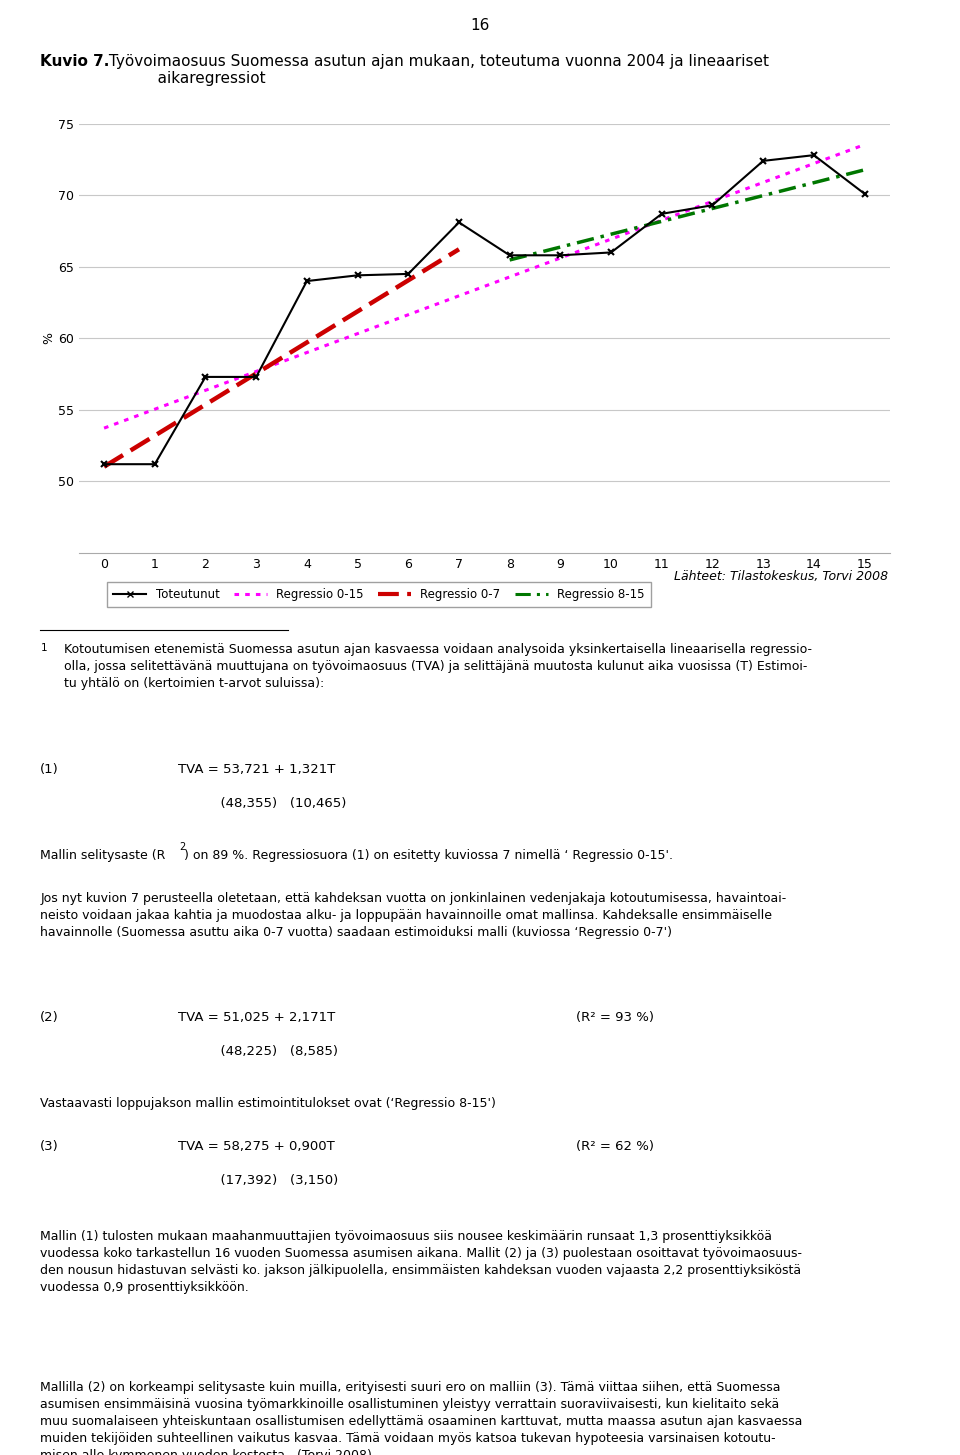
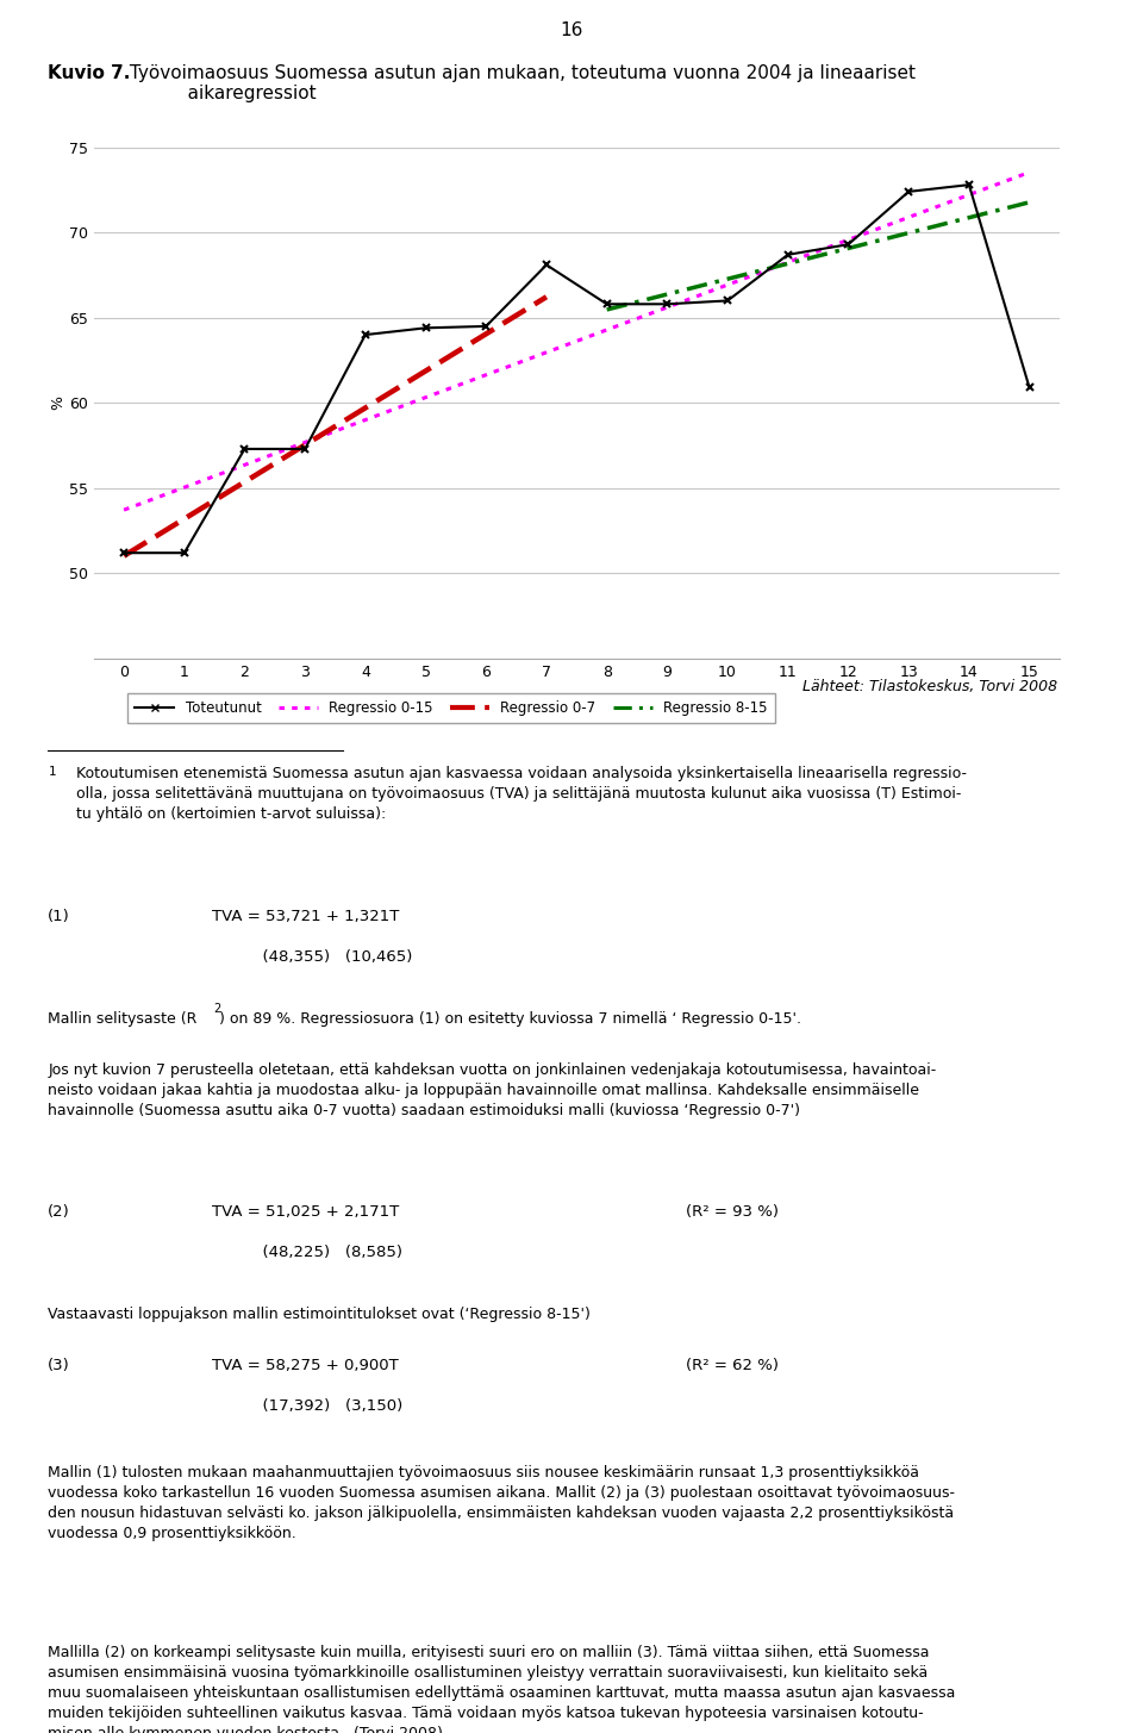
15: 70.1 -> 60.9
